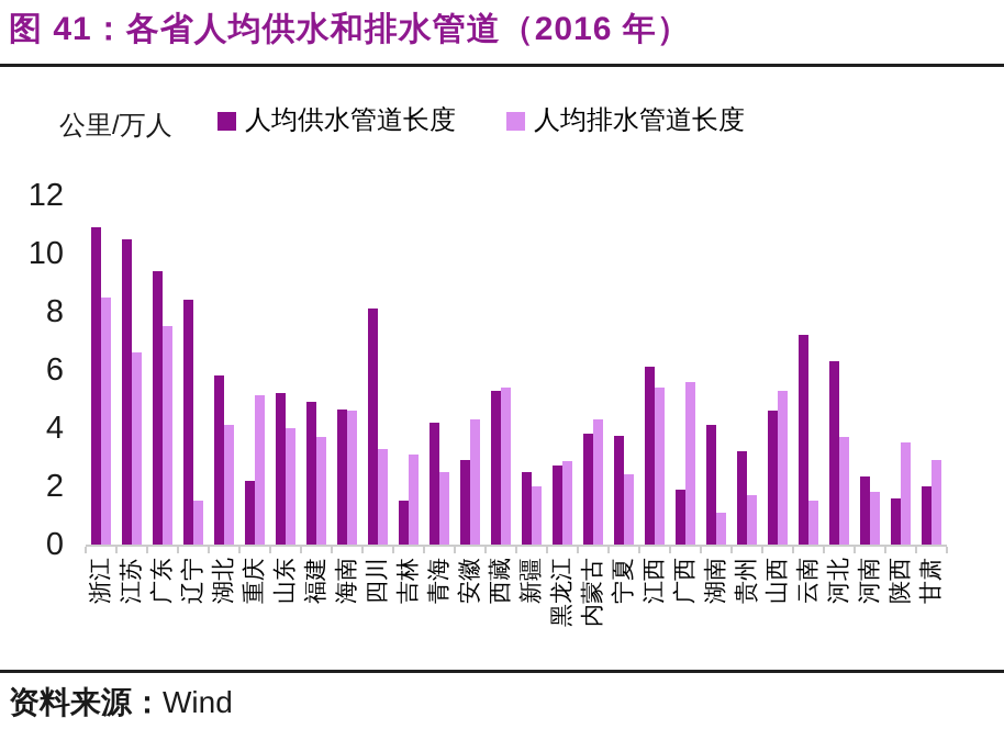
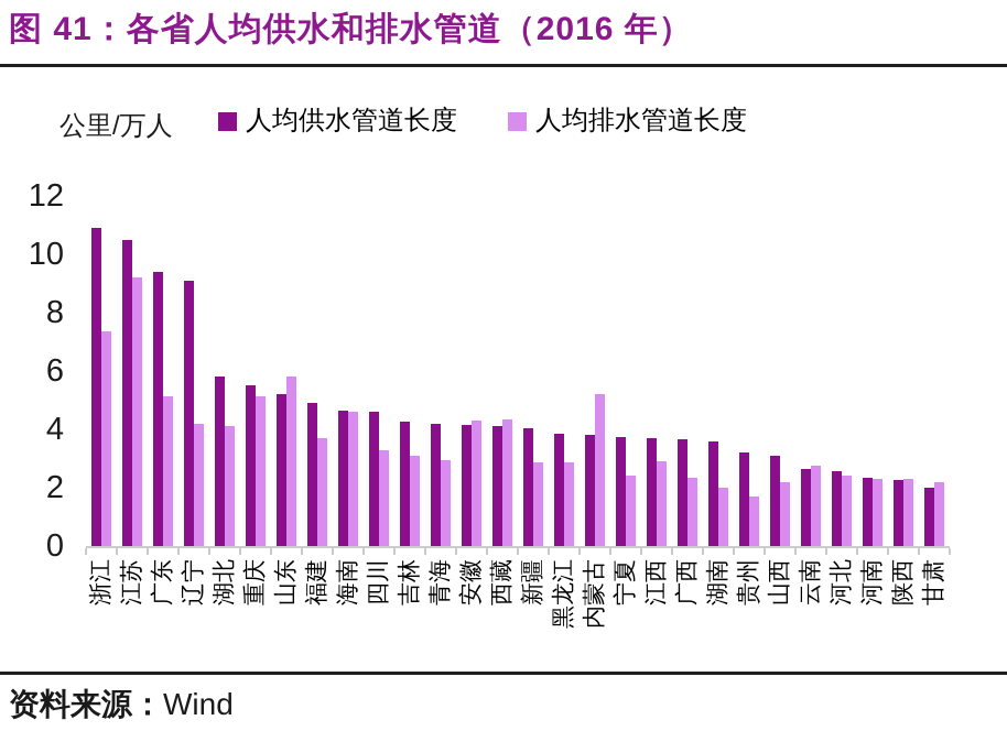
人均排水管道长度/浙江: 8.5 -> 7.3
人均排水管道长度/江苏: 6.6 -> 9.2
人均排水管道长度/广东: 7.5 -> 5.2
人均供水管道长度/辽宁: 8.4 -> 9.1
人均排水管道长度/辽宁: 1.5 -> 4.2
人均供水管道长度/重庆: 2.2 -> 5.5
人均排水管道长度/山东: 4.0 -> 5.8
人均供水管道长度/四川: 8.1 -> 4.6
人均供水管道长度/吉林: 1.5 -> 4.2
人均排水管道长度/青海: 2.5 -> 3.0
人均供水管道长度/安徽: 2.9 -> 4.2
人均供水管道长度/西藏: 5.3 -> 4.1
人均排水管道长度/西藏: 5.4 -> 4.3
人均供水管道长度/新疆: 2.5 -> 4.0
人均排水管道长度/新疆: 2.0 -> 2.9
人均供水管道长度/黑龙江: 2.7 -> 3.9
人均排水管道长度/内蒙古: 4.3 -> 5.2
人均供水管道长度/江西: 6.1 -> 3.7
人均排水管道长度/江西: 5.4 -> 2.9
人均供水管道长度/广西: 1.9 -> 3.6
人均排水管道长度/广西: 5.6 -> 2.4
人均供水管道长度/湖南: 4.1 -> 3.6
人均排水管道长度/湖南: 1.1 -> 2.0
人均供水管道长度/山西: 4.6 -> 3.1
人均排水管道长度/山西: 5.3 -> 2.2
人均供水管道长度/云南: 7.2 -> 2.6
人均排水管道长度/云南: 1.5 -> 2.8
人均供水管道长度/河北: 6.3 -> 2.5
人均排水管道长度/河北: 3.7 -> 2.4
人均排水管道长度/河南: 1.8 -> 2.3
人均供水管道长度/陕西: 1.6 -> 2.2
人均排水管道长度/陕西: 3.5 -> 2.3
人均排水管道长度/甘肃: 2.9 -> 2.2
